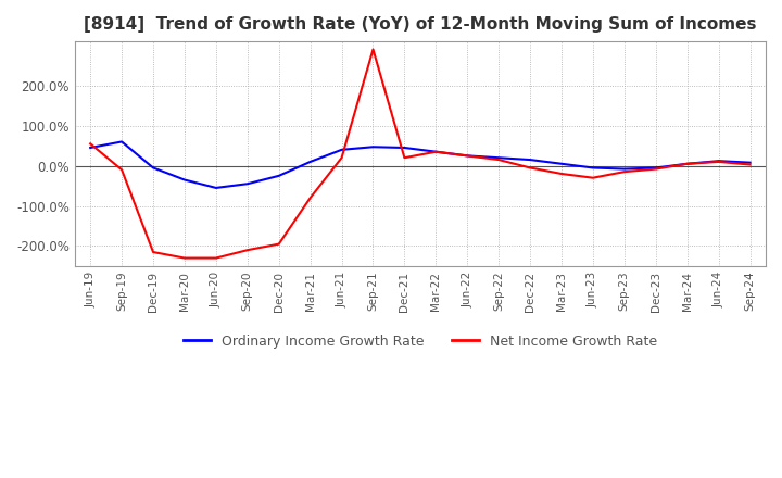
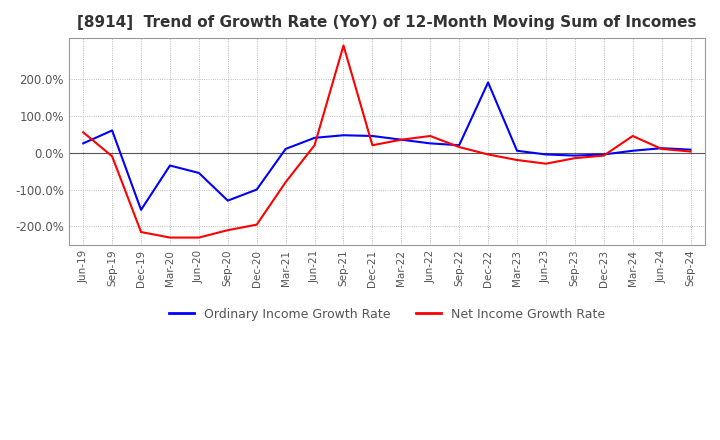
Ordinary Income Growth Rate/Jun-19: 45% -> 25%
Ordinary Income Growth Rate/Dec-19: -5% -> -155%
Ordinary Income Growth Rate/Sep-20: -45% -> -130%
Ordinary Income Growth Rate/Dec-20: -25% -> -100%
Net Income Growth Rate/Jun-22: 25% -> 45%
Ordinary Income Growth Rate/Dec-22: 15% -> 190%
Net Income Growth Rate/Mar-24: 5% -> 45%
